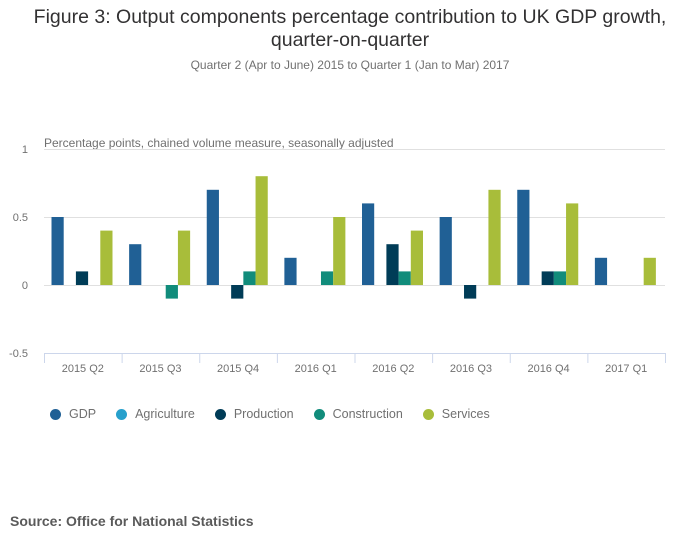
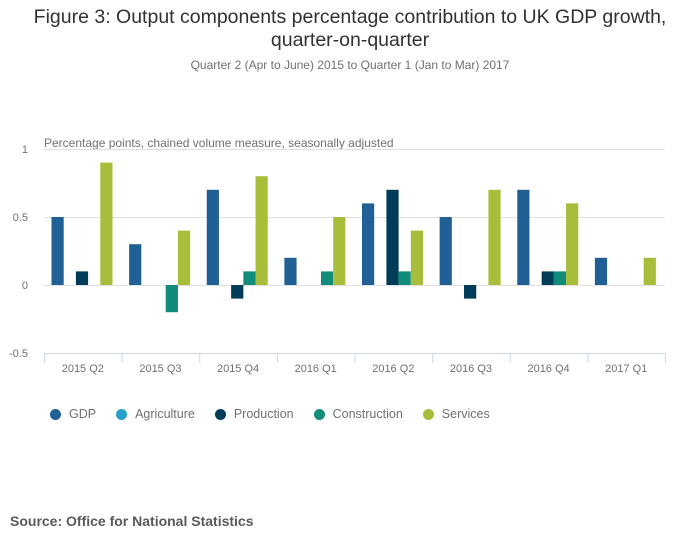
Services/2015 Q2: 0.4 -> 0.9
Construction/2015 Q3: -0.1 -> -0.2
Production/2016 Q2: 0.3 -> 0.7
